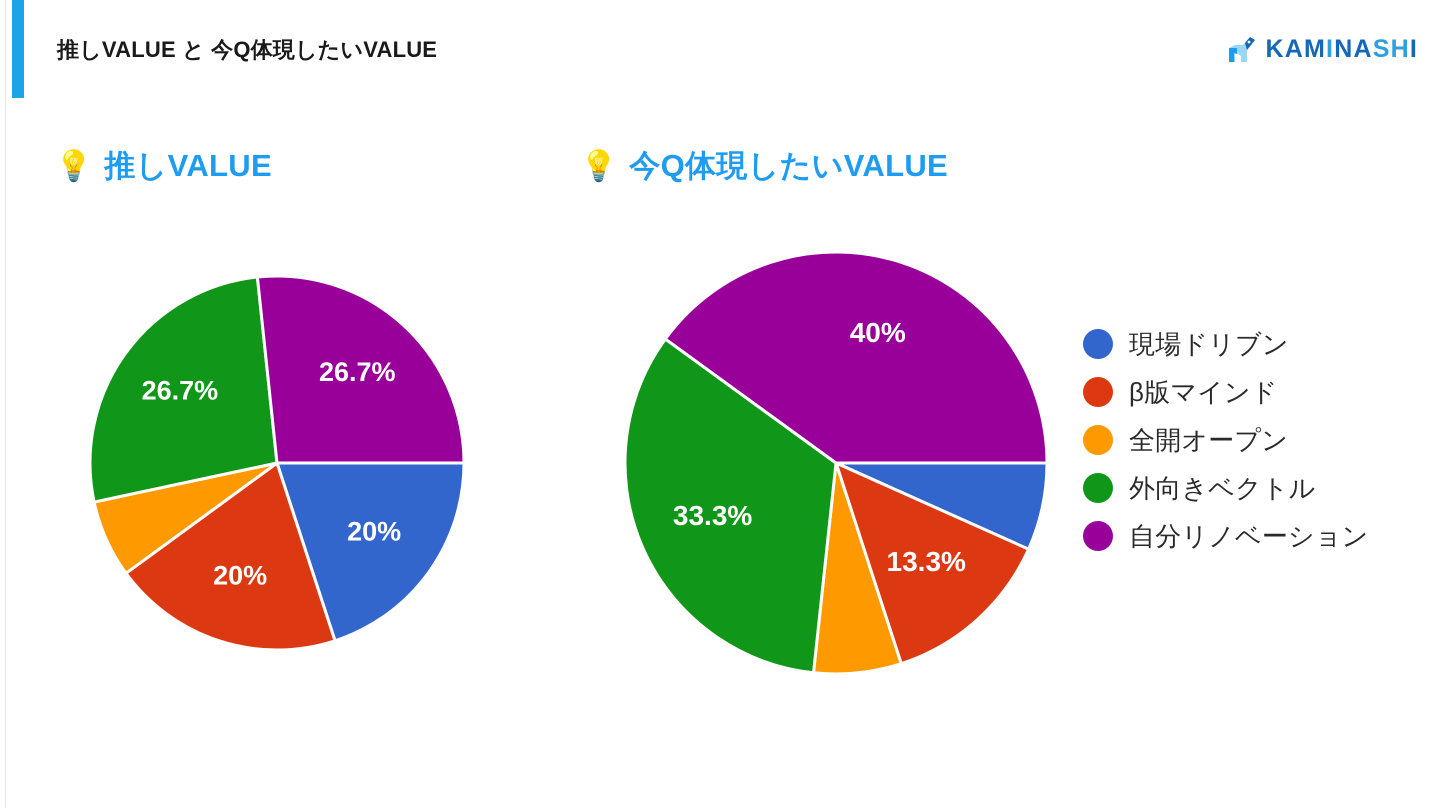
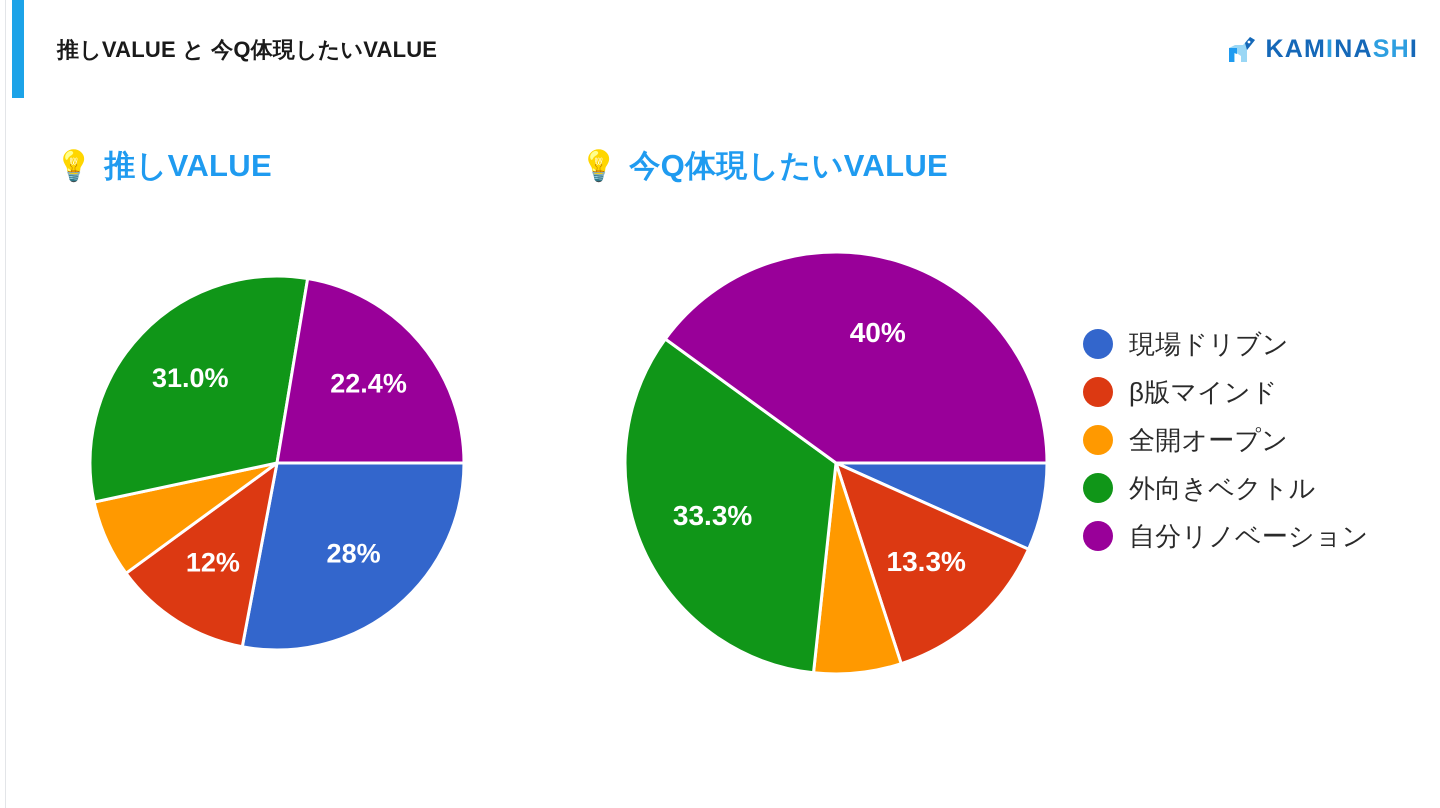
推しVALUE/現場ドリブン: 20% -> 28%
推しVALUE/β版マインド: 20% -> 12%
推しVALUE/外向きベクトル: 26.7% -> 31.0%
推しVALUE/自分リノベーション: 26.7% -> 22.4%
